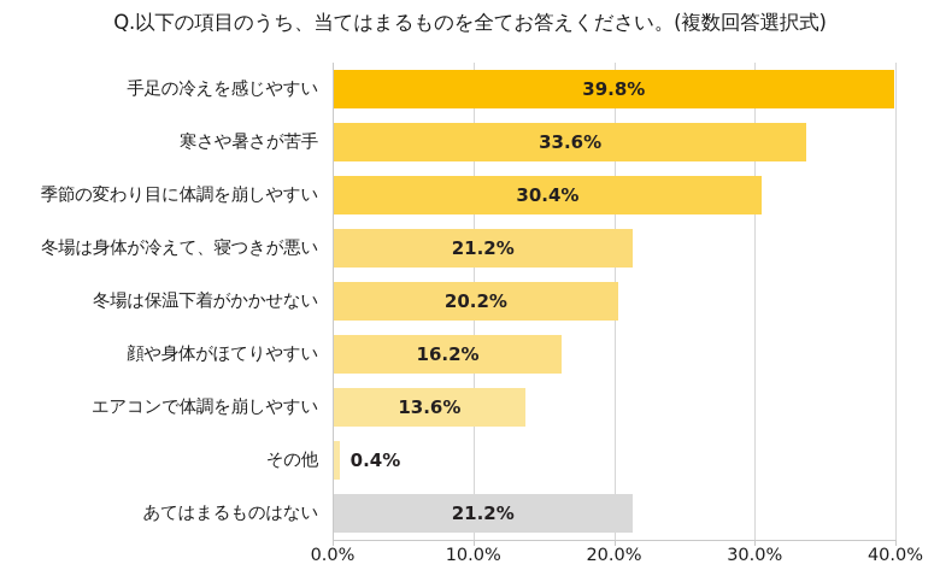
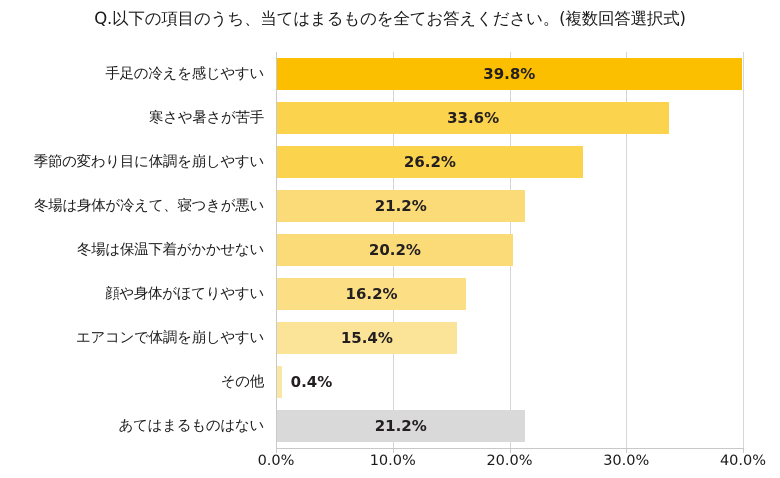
季節の変わり目に体調を崩しやすい: 30.4% -> 26.2%
エアコンで体調を崩しやすい: 13.6% -> 15.4%
